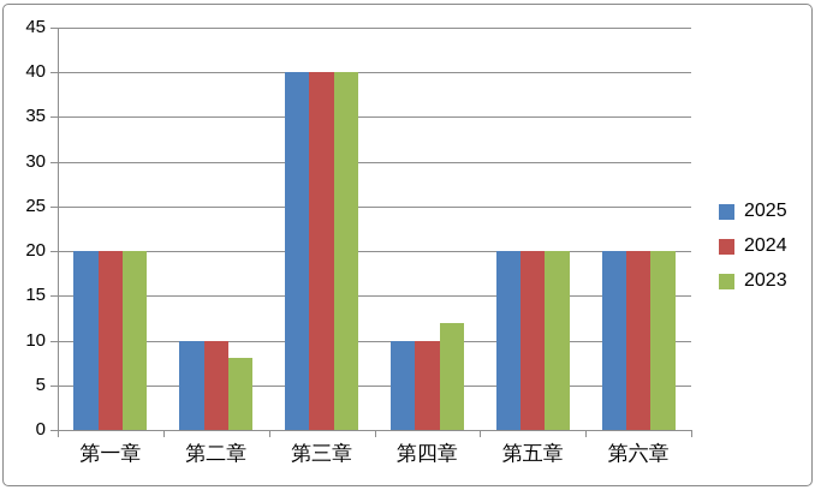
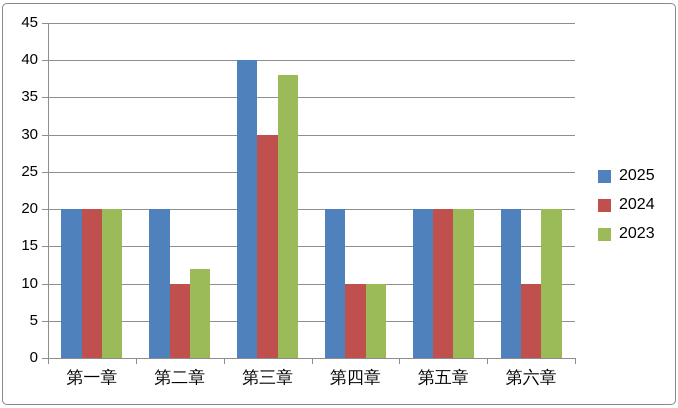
2025/第二章: 10 -> 20
2023/第二章: 8 -> 12
2024/第三章: 40 -> 30
2023/第三章: 40 -> 38
2025/第四章: 10 -> 20
2023/第四章: 12 -> 10
2024/第六章: 20 -> 10
